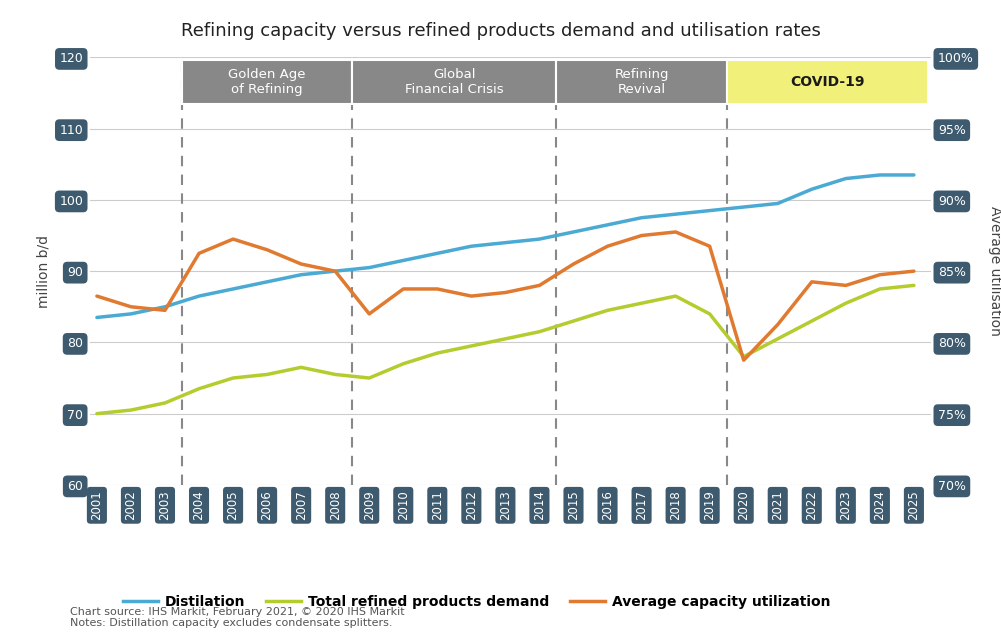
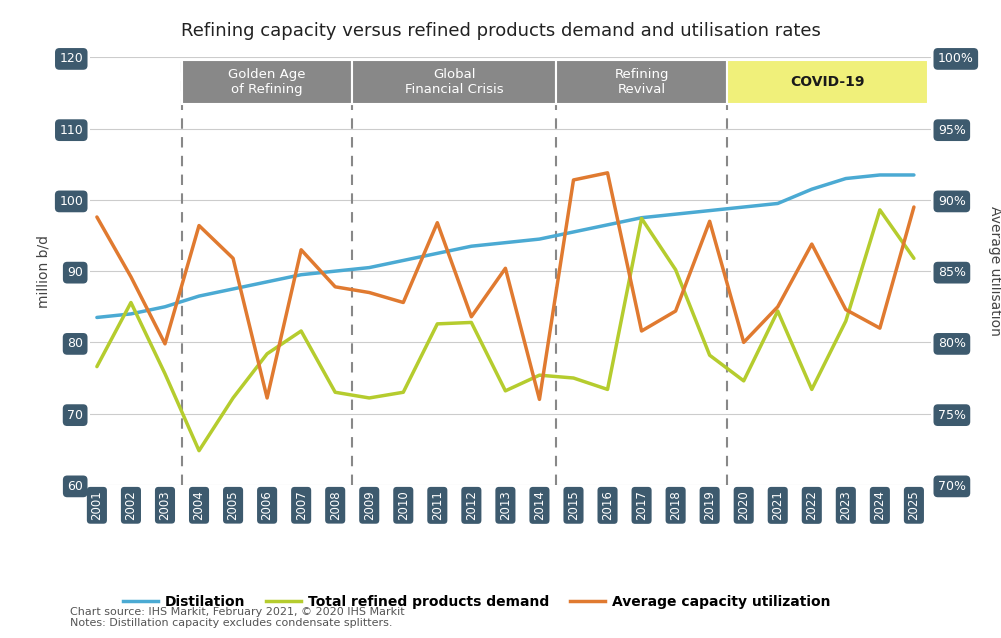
Total refined products demand/2001: 70.0 -> 76.6
Average capacity utilization/2001: 86.5 -> 97.6
Total refined products demand/2002: 70.5 -> 85.6
Average capacity utilization/2002: 85.0 -> 89.2
Total refined products demand/2003: 71.5 -> 75.6
Average capacity utilization/2003: 84.5 -> 79.8
Total refined products demand/2004: 73.5 -> 64.8
Average capacity utilization/2004: 92.5 -> 96.4
Total refined products demand/2005: 75.0 -> 72.2
Average capacity utilization/2005: 94.5 -> 91.8
Total refined products demand/2006: 75.5 -> 78.4
Average capacity utilization/2006: 93.0 -> 72.2
Total refined products demand/2007: 76.5 -> 81.6
Average capacity utilization/2007: 91.0 -> 93.0
Total refined products demand/2008: 75.5 -> 73.0
Average capacity utilization/2008: 90.0 -> 87.8
Total refined products demand/2009: 75.0 -> 72.2
Average capacity utilization/2009: 84.0 -> 87.0
Total refined products demand/2010: 77.0 -> 73.0
Average capacity utilization/2010: 87.5 -> 85.6
Total refined products demand/2011: 78.5 -> 82.6
Average capacity utilization/2011: 87.5 -> 96.8
Total refined products demand/2012: 79.5 -> 82.8
Average capacity utilization/2012: 86.5 -> 83.6
Total refined products demand/2013: 80.5 -> 73.2
Average capacity utilization/2013: 87.0 -> 90.4
Total refined products demand/2014: 81.5 -> 75.4
Average capacity utilization/2014: 88.0 -> 72.0
Total refined products demand/2015: 83.0 -> 75.0
Average capacity utilization/2015: 91.0 -> 102.8
Total refined products demand/2016: 84.5 -> 73.4
Average capacity utilization/2016: 93.5 -> 103.8
Total refined products demand/2017: 85.5 -> 97.4
Average capacity utilization/2017: 95.0 -> 81.6
Total refined products demand/2018: 86.5 -> 90.2
Average capacity utilization/2018: 95.5 -> 84.4
Total refined products demand/2019: 84.0 -> 78.2
Average capacity utilization/2019: 93.5 -> 97.0
Total refined products demand/2020: 78.0 -> 74.6
Average capacity utilization/2020: 77.5 -> 80.0
Total refined products demand/2021: 80.5 -> 84.4
Average capacity utilization/2021: 82.5 -> 85.0
Total refined products demand/2022: 83.0 -> 73.4
Average capacity utilization/2022: 88.5 -> 93.8
Total refined products demand/2023: 85.5 -> 83.0
Average capacity utilization/2023: 88.0 -> 84.6
Total refined products demand/2024: 87.5 -> 98.6
Average capacity utilization/2024: 89.5 -> 82.0
Total refined products demand/2025: 88.0 -> 91.8
Average capacity utilization/2025: 90.0 -> 99.0
